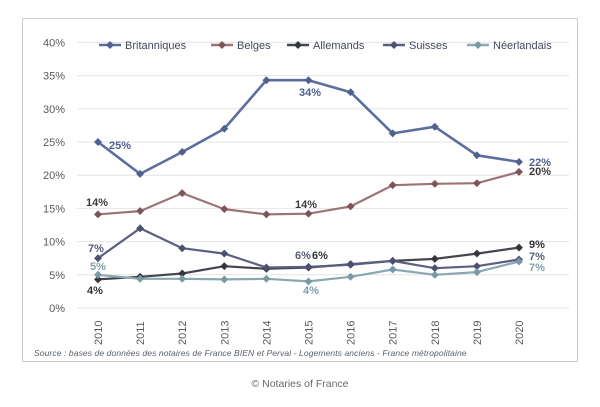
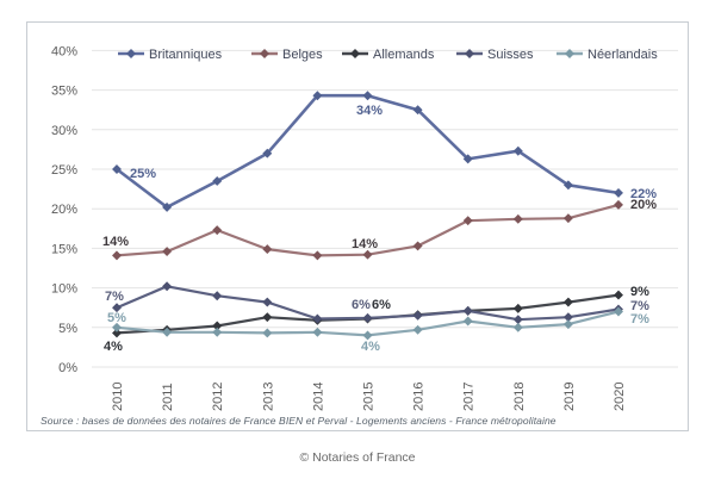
Suisses/2011: 12% -> 10%
